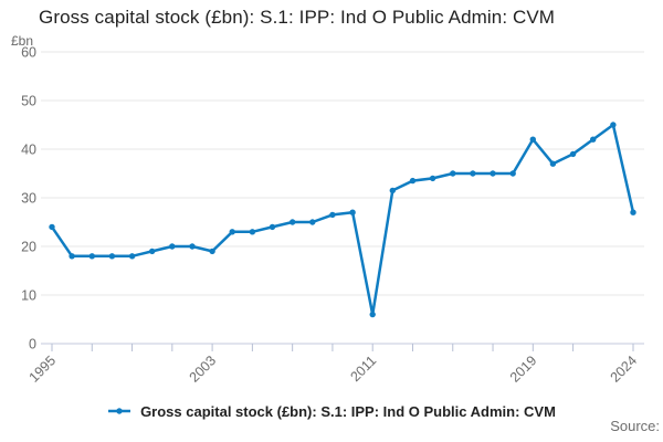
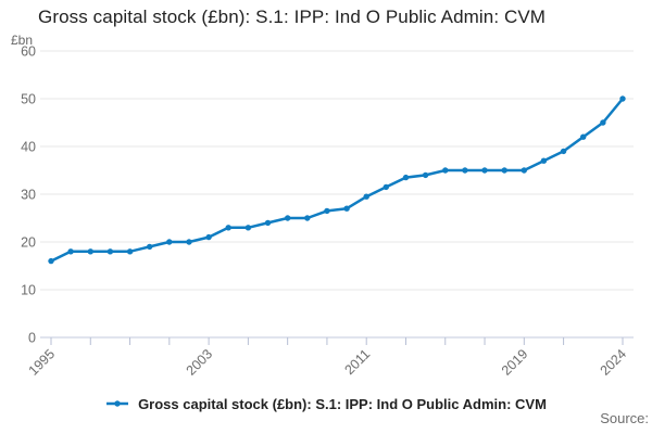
1995: 24 -> 16
2003: 19 -> 21
2011: 6 -> 30
2019: 42 -> 35
2024: 27 -> 50
